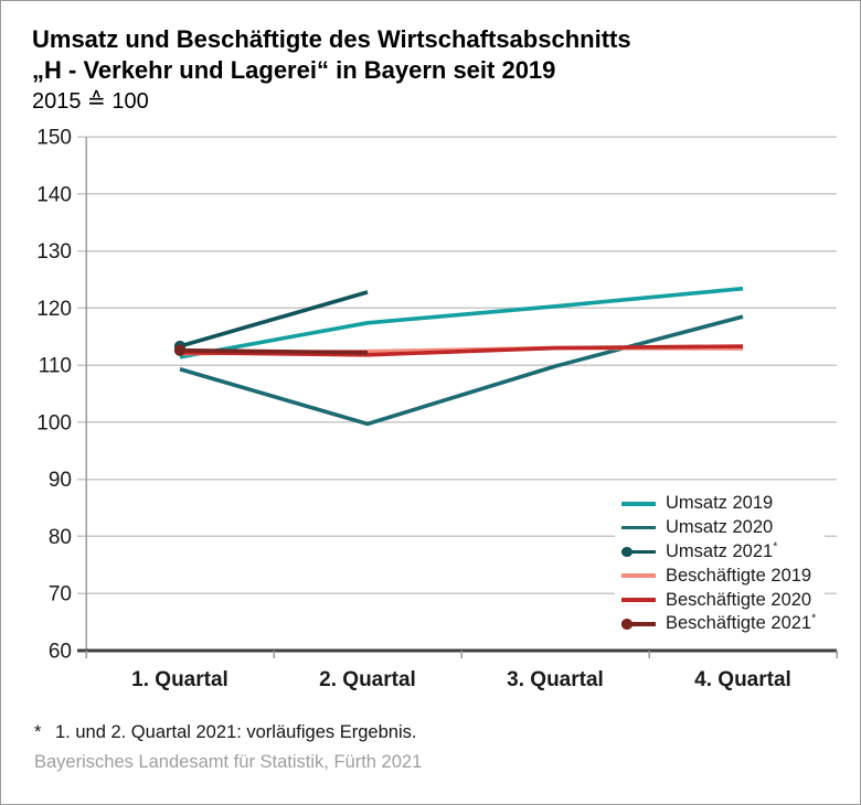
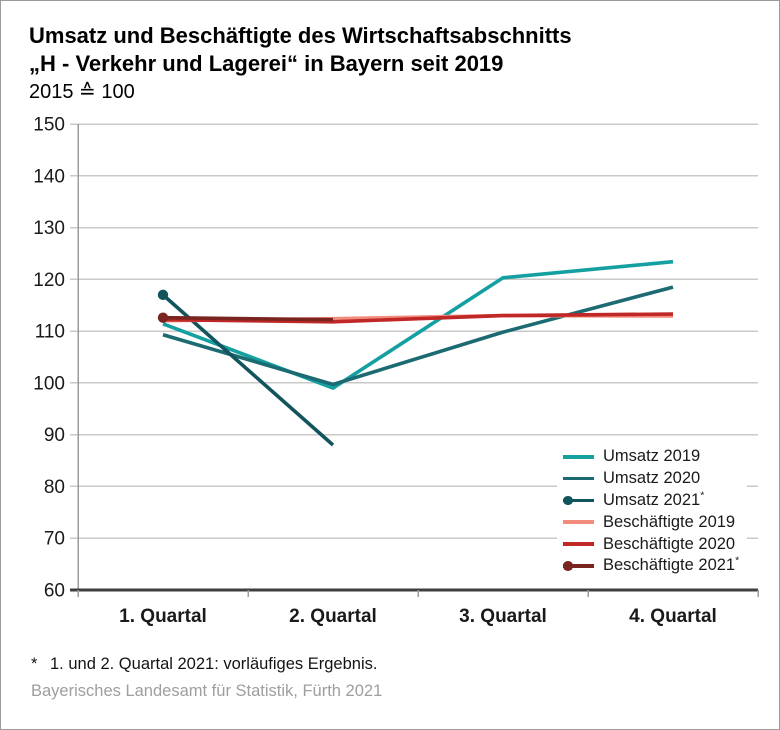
Umsatz 2021/1. Quartal: 113 -> 117
Umsatz 2019/2. Quartal: 117 -> 99
Umsatz 2021/2. Quartal: 123 -> 88
